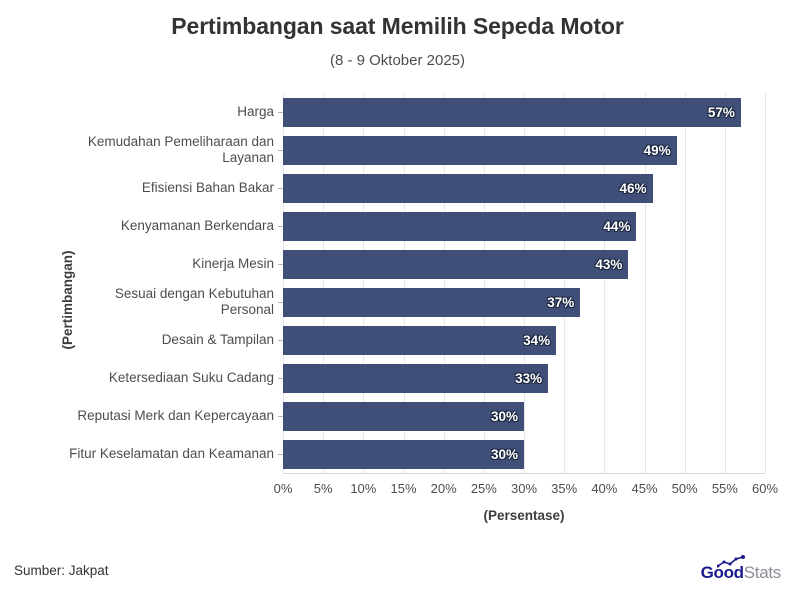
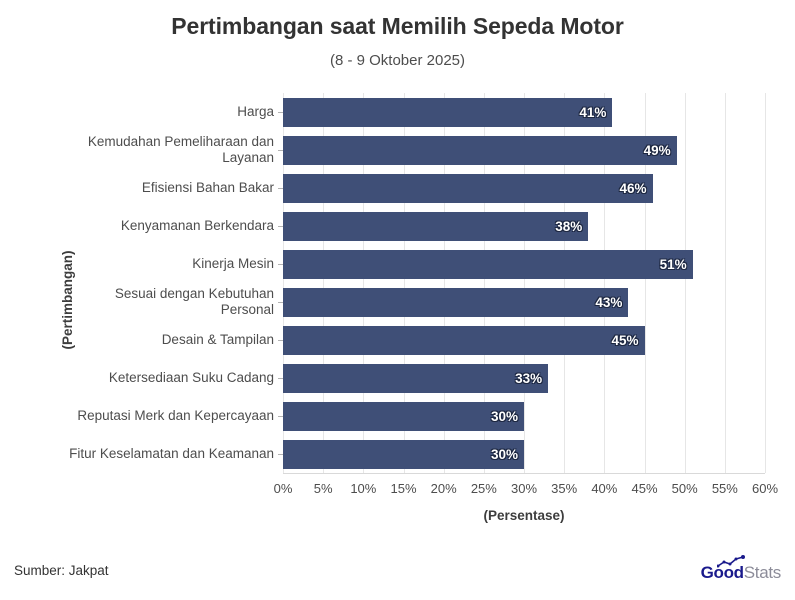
Harga: 57% -> 41%
Kenyamanan Berkendara: 44% -> 38%
Kinerja Mesin: 43% -> 51%
Sesuai dengan Kebutuhan Personal: 37% -> 43%
Desain & Tampilan: 34% -> 45%
